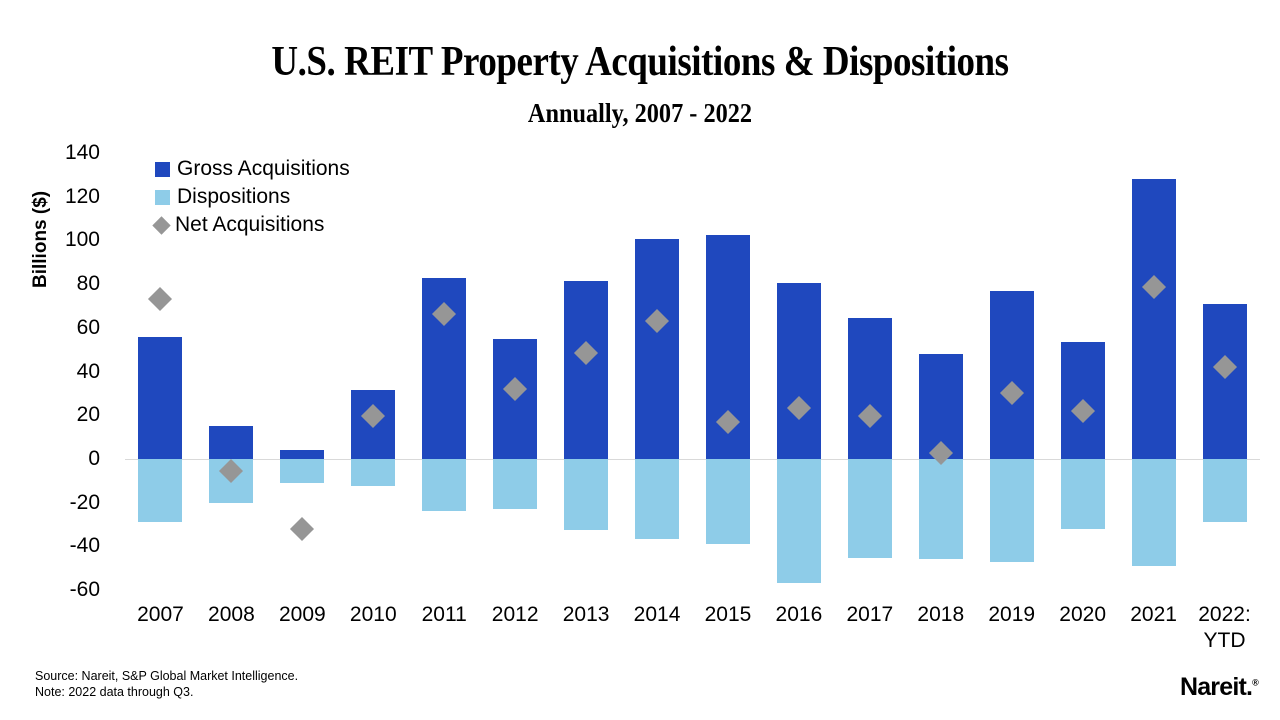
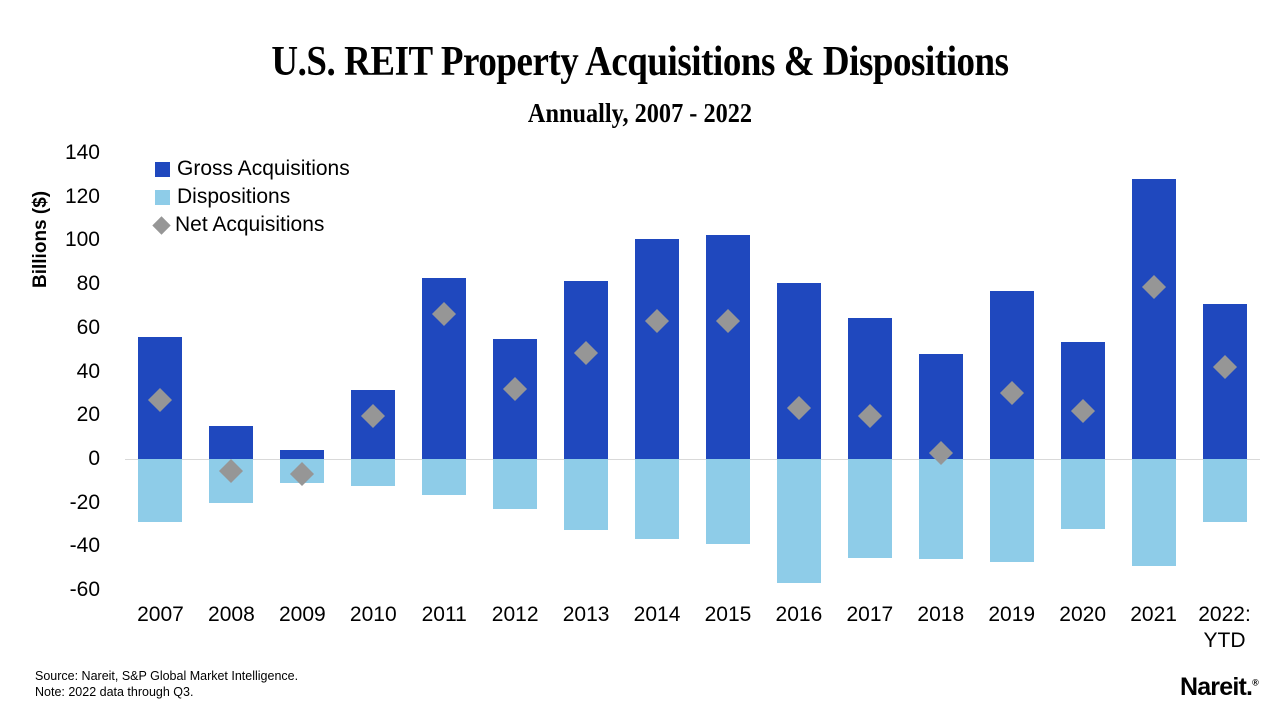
Net Acquisitions/2007: 73 -> 27
Net Acquisitions/2009: -32 -> -7
Dispositions/2011: -24 -> -16
Net Acquisitions/2015: 17 -> 63
